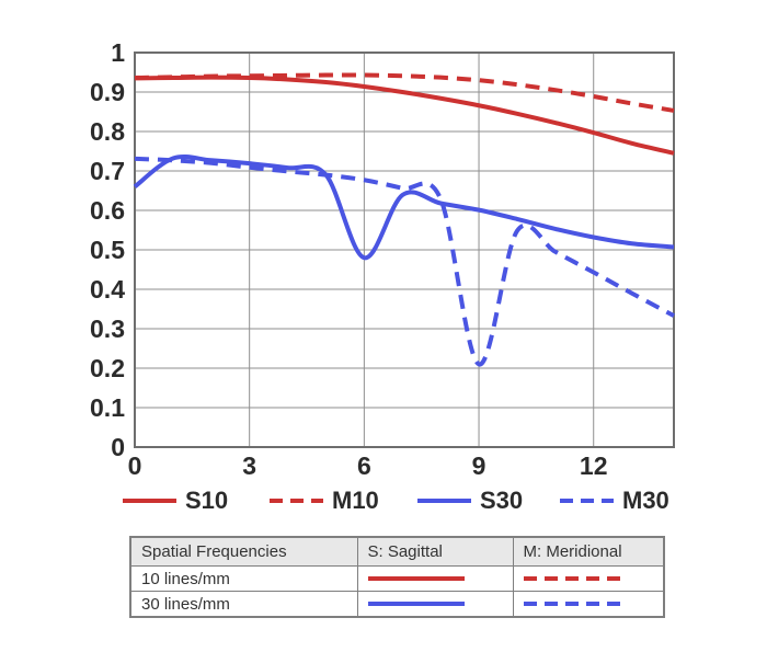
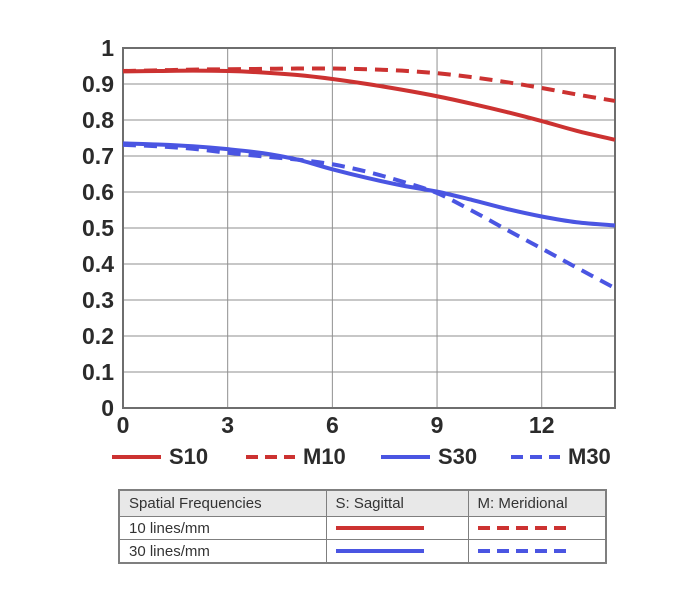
S30/0: 0.66 -> 0.73
S30/6: 0.48 -> 0.66
M30/9: 0.21 -> 0.60
